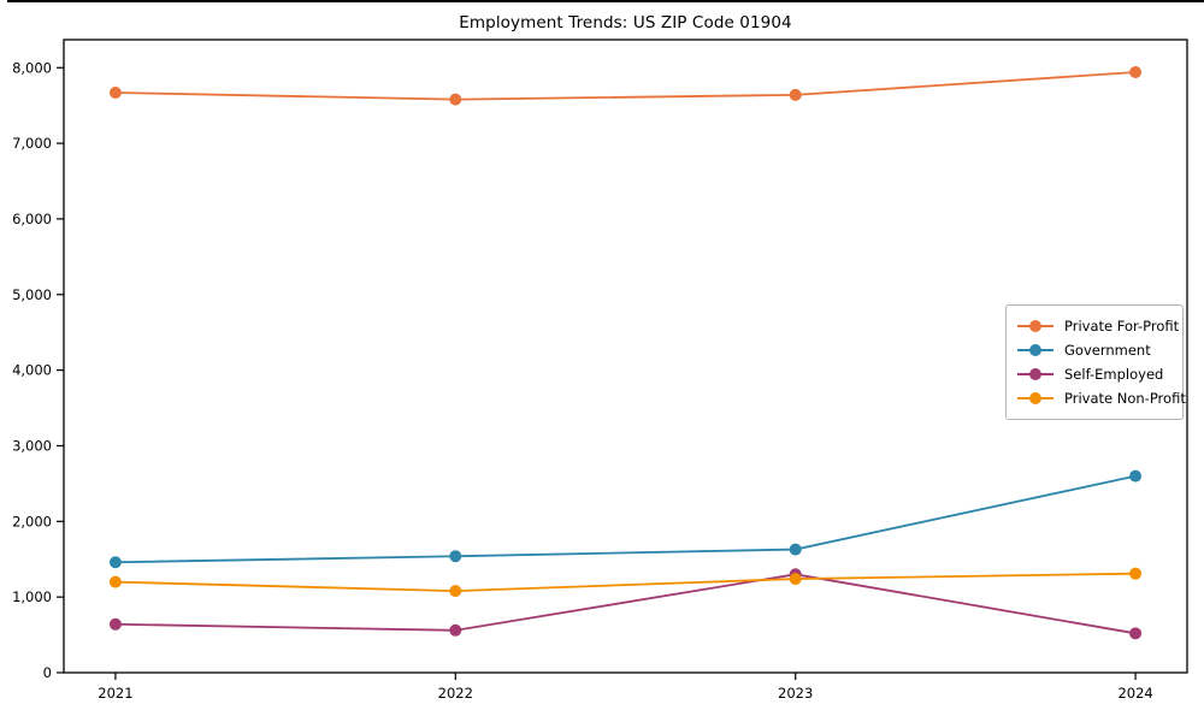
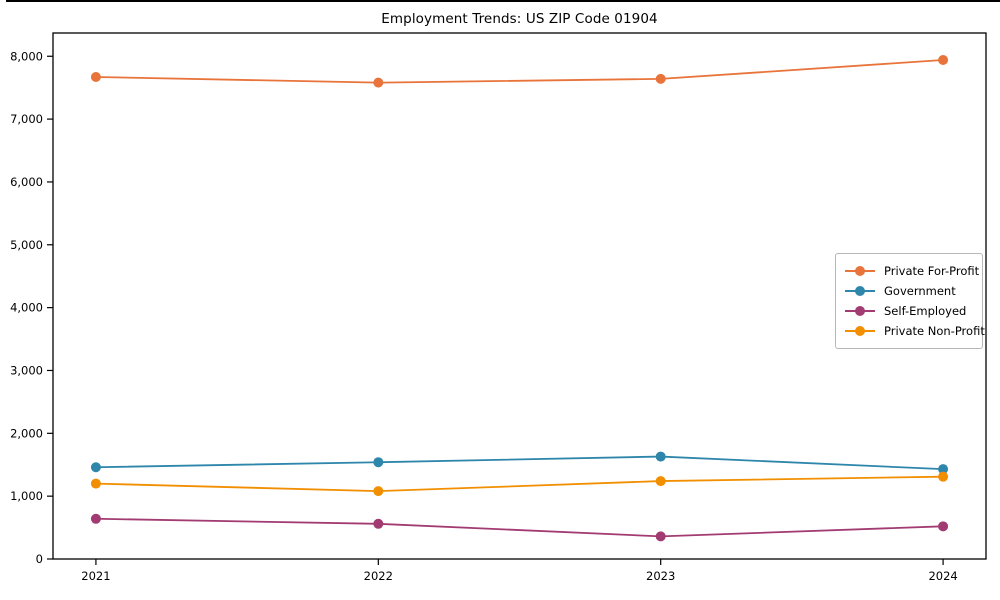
Self-Employed/2023: 1300 -> 400
Government/2024: 2600 -> 1400
